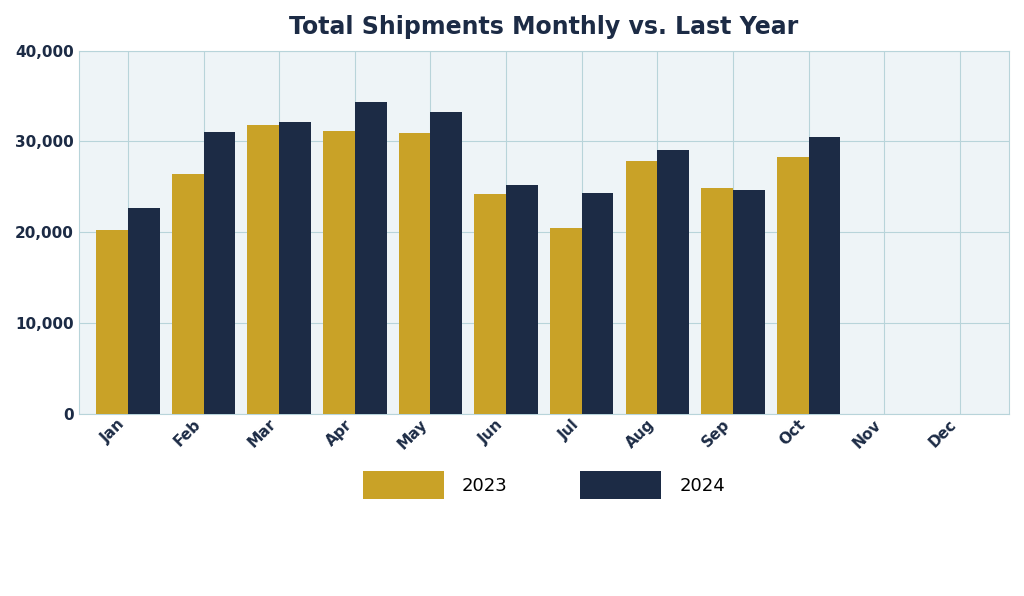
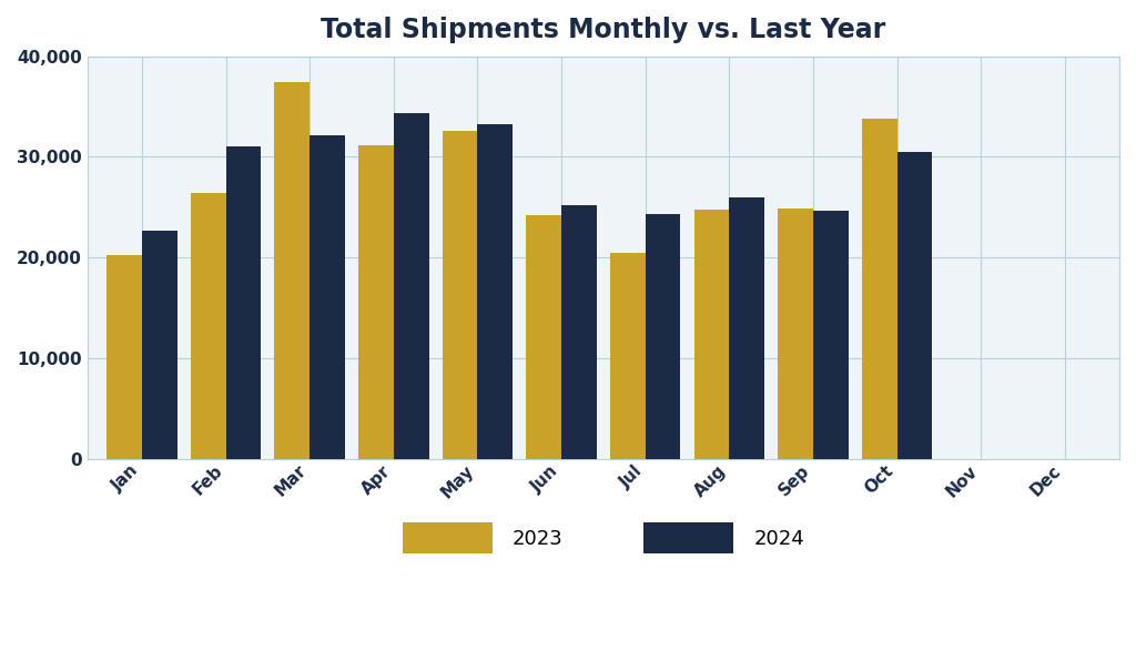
2023/Mar: 31,800 -> 37,400
2023/May: 30,900 -> 32,600
2023/Aug: 27,900 -> 24,800
2024/Aug: 29,100 -> 26,000
2023/Oct: 28,300 -> 33,800
